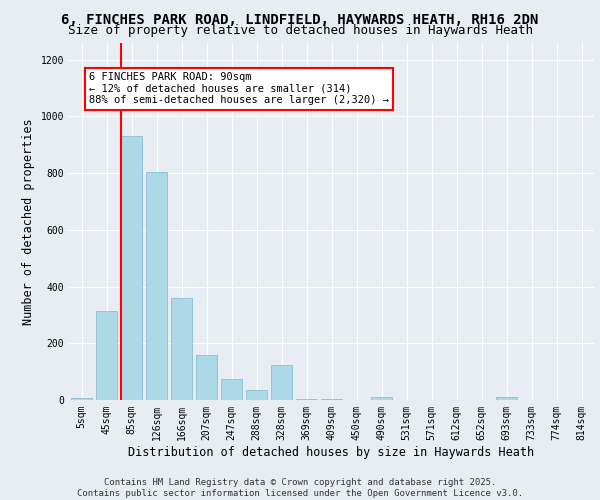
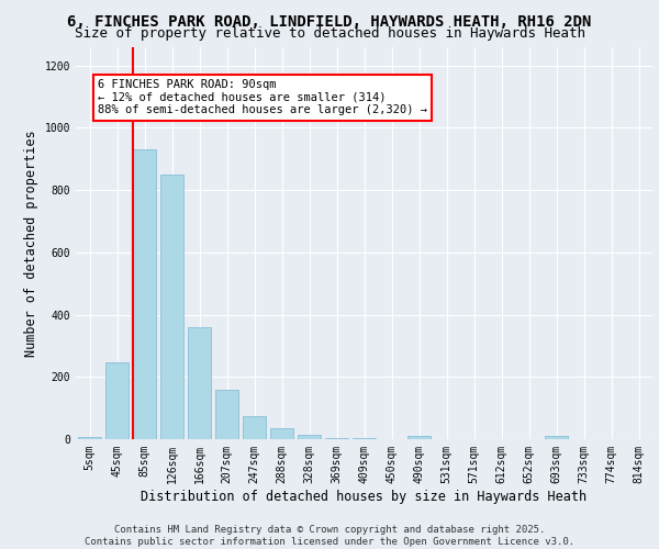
45sqm: 315 -> 248
126sqm: 805 -> 848
328sqm: 125 -> 15
